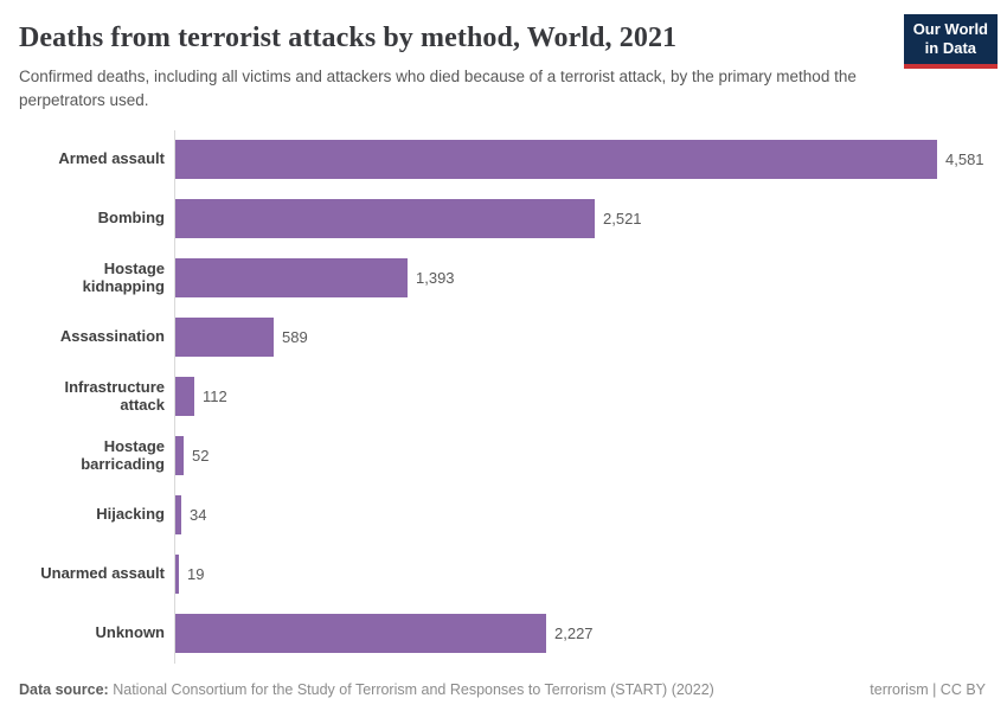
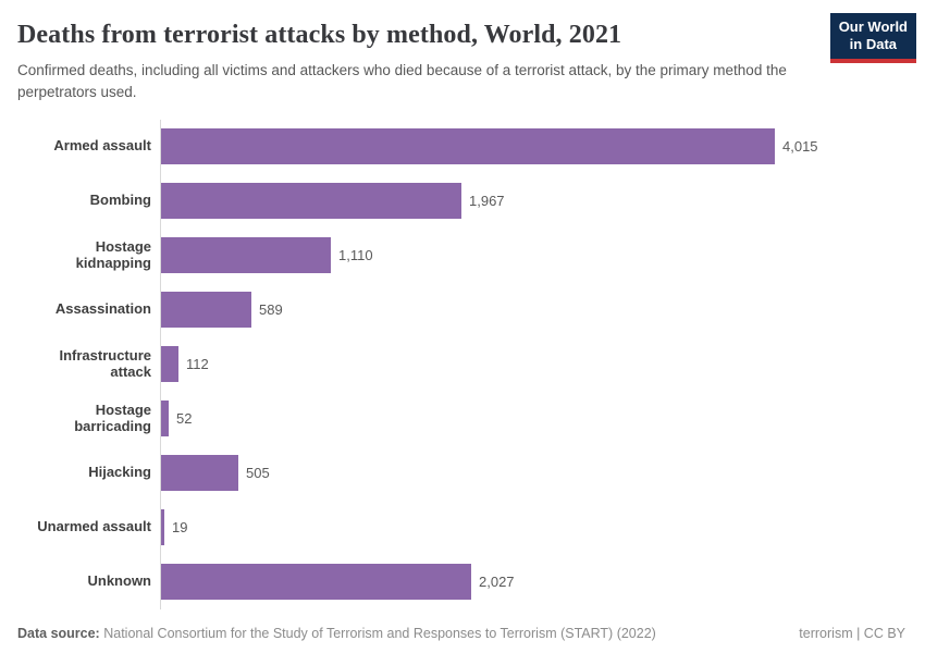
Armed assault: 4,581 -> 4,015
Bombing: 2,521 -> 1,967
Hostage kidnapping: 1,393 -> 1,110
Hijacking: 34 -> 505
Unknown: 2,227 -> 2,027
